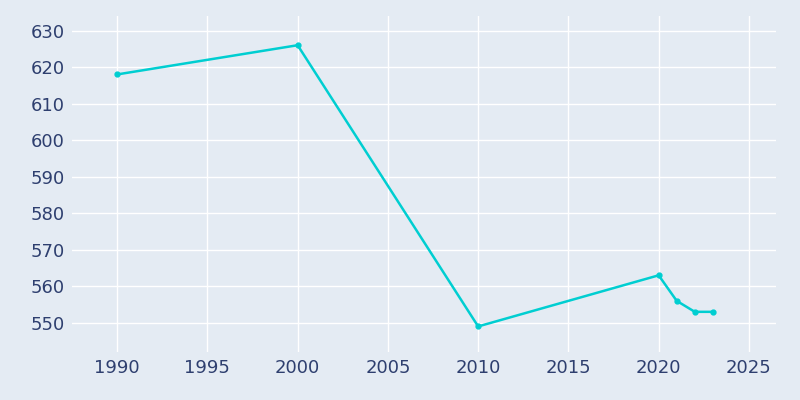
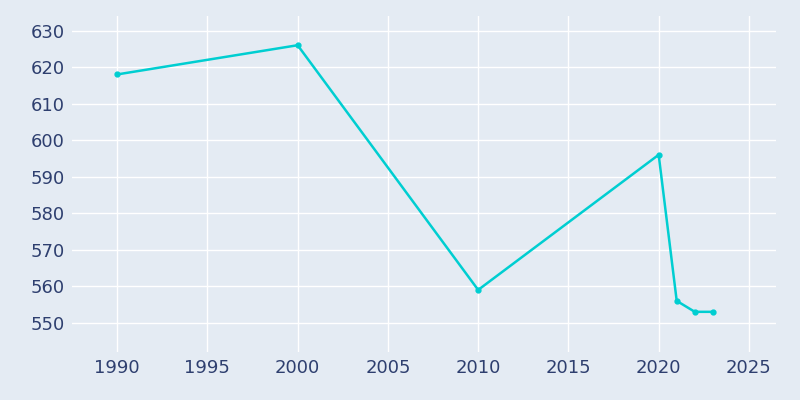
2010: 549 -> 559
2020: 563 -> 596
